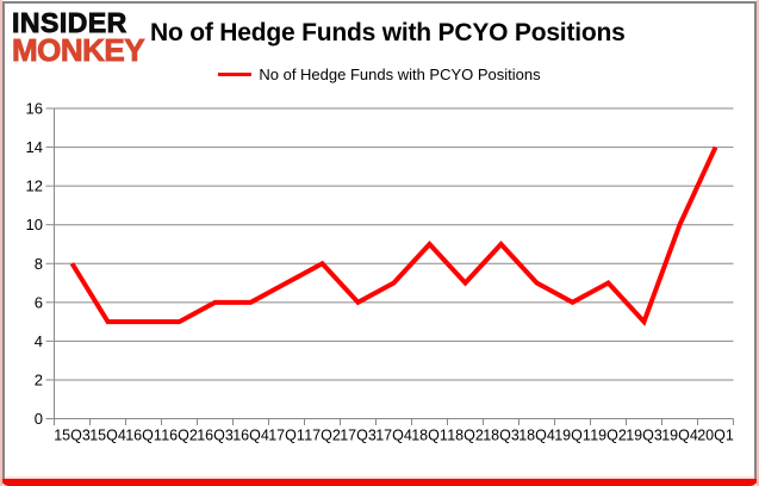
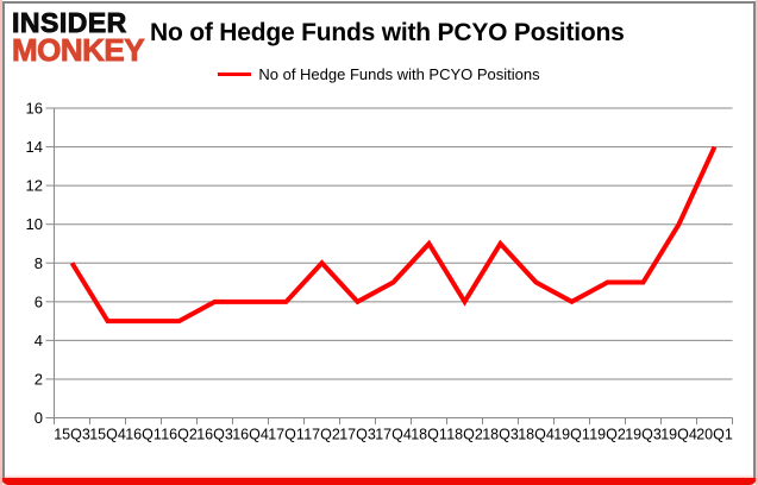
17Q1: 7 -> 6
18Q2: 7 -> 6
19Q3: 5 -> 7
